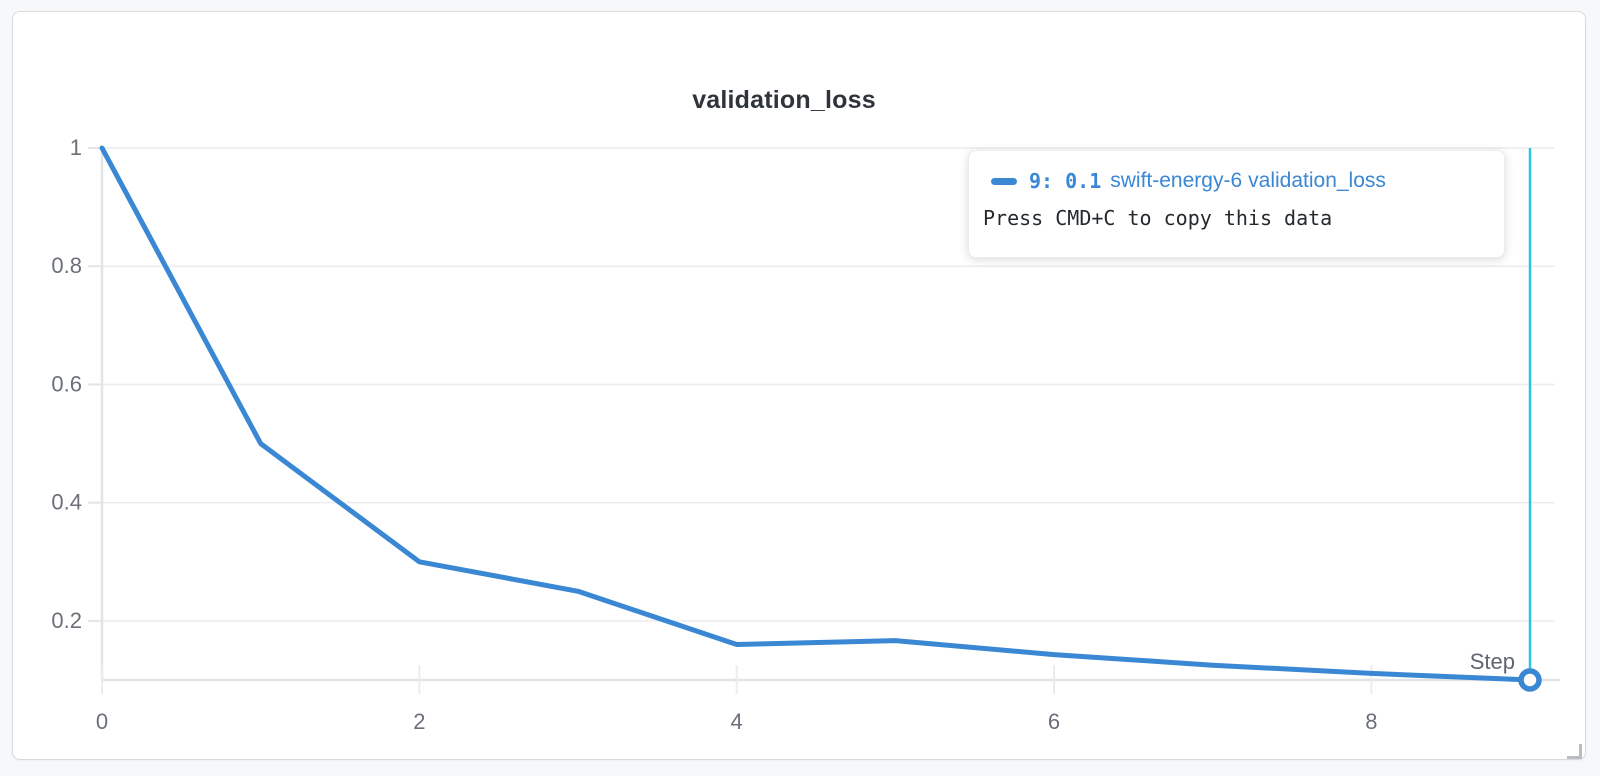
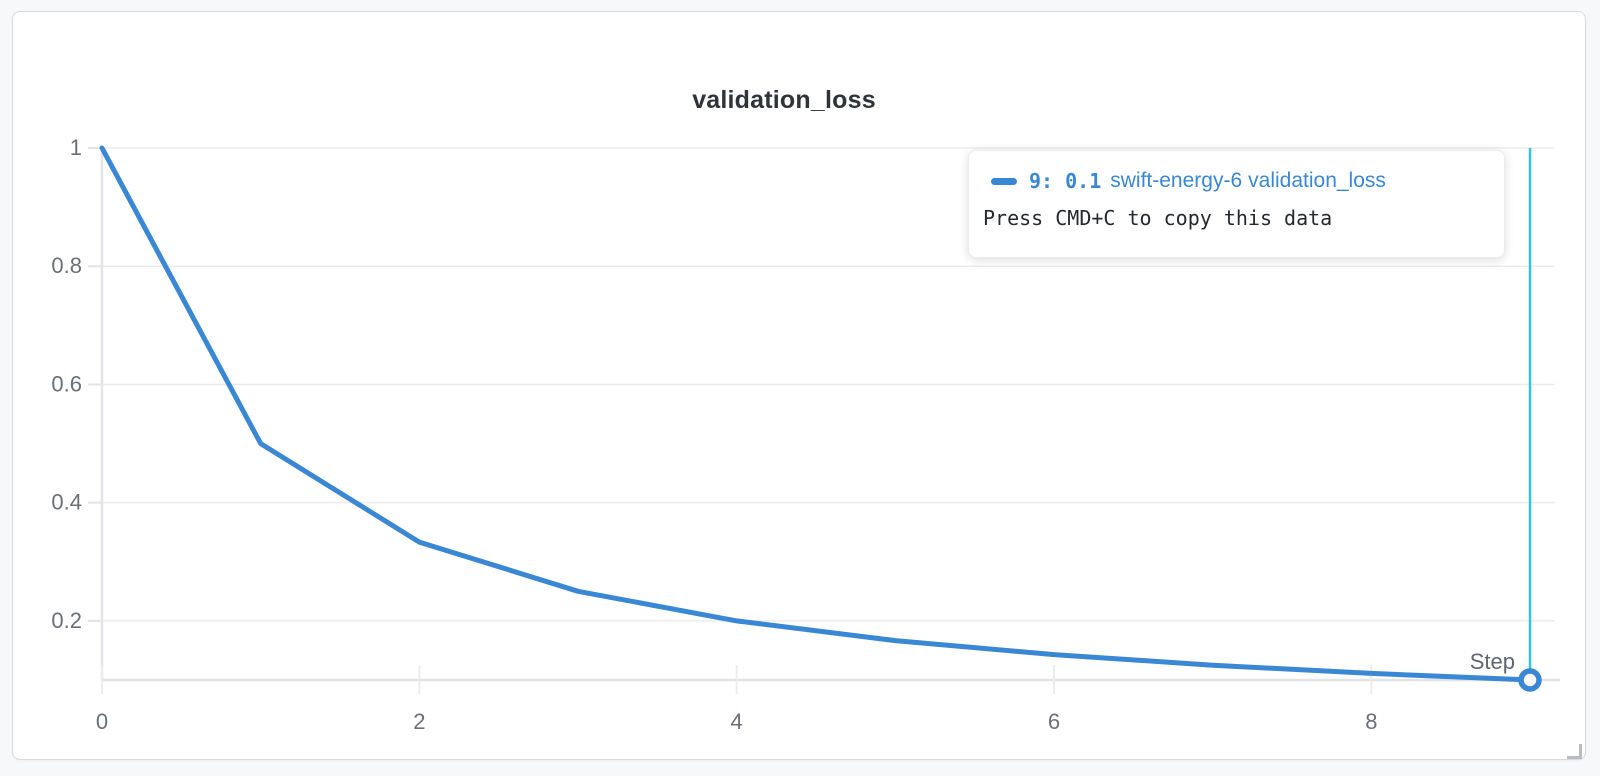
2: 0.30 -> 0.33
4: 0.16 -> 0.20
